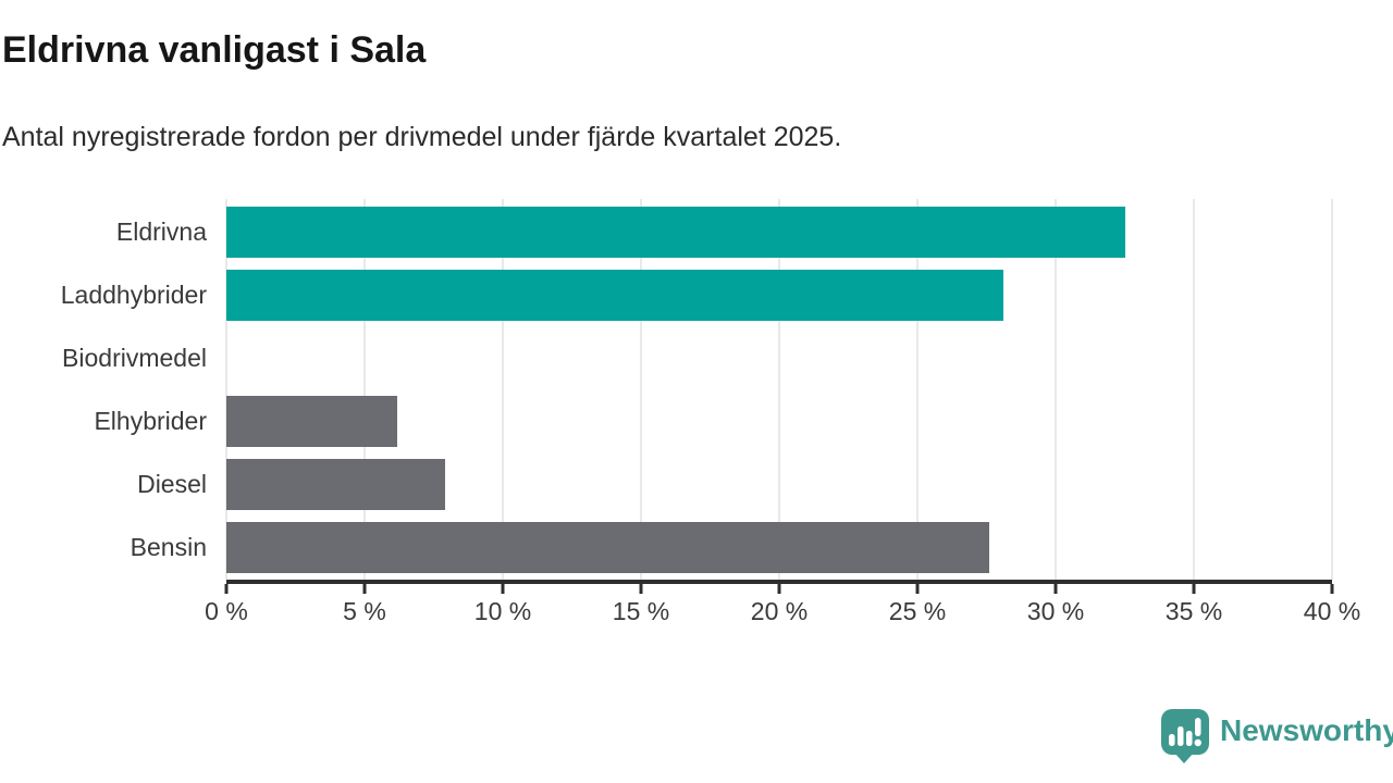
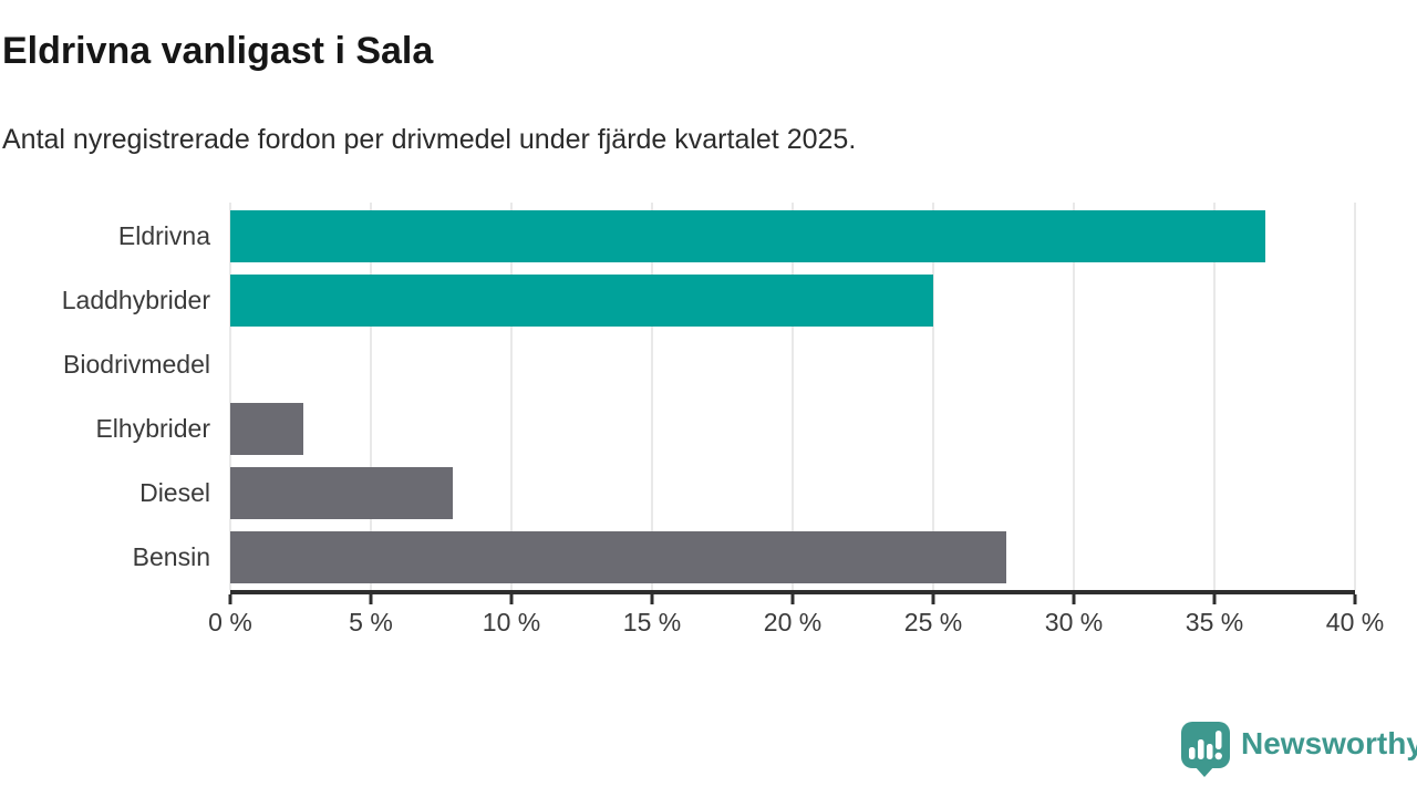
Eldrivna: 32.5% -> 36.8%
Laddhybrider: 28.1% -> 25.0%
Elhybrider: 6.2% -> 2.6%
